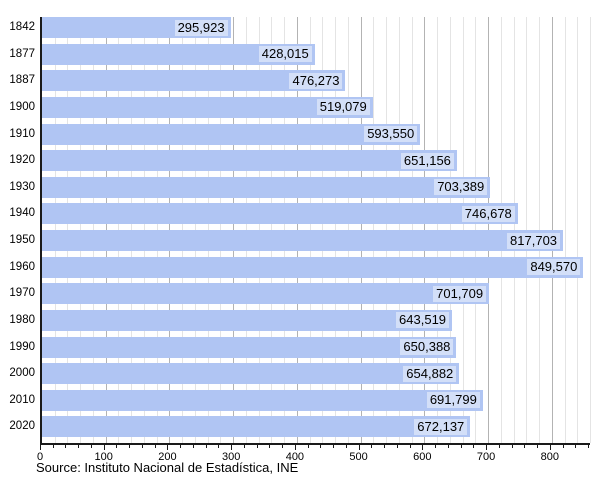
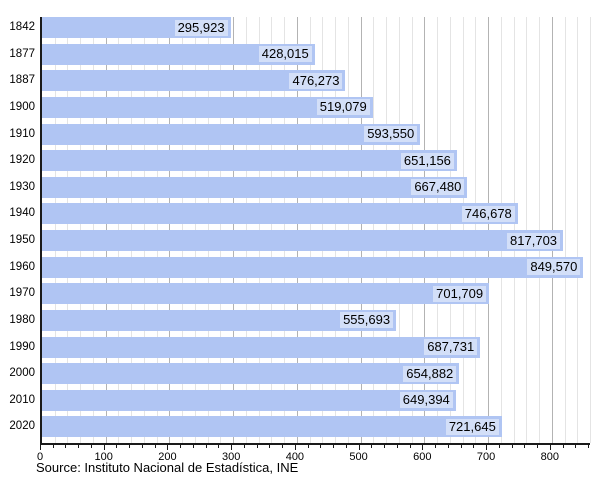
1930: 703,389 -> 667,480
1980: 643,519 -> 555,693
1990: 650,388 -> 687,731
2010: 691,799 -> 649,394
2020: 672,137 -> 721,645
